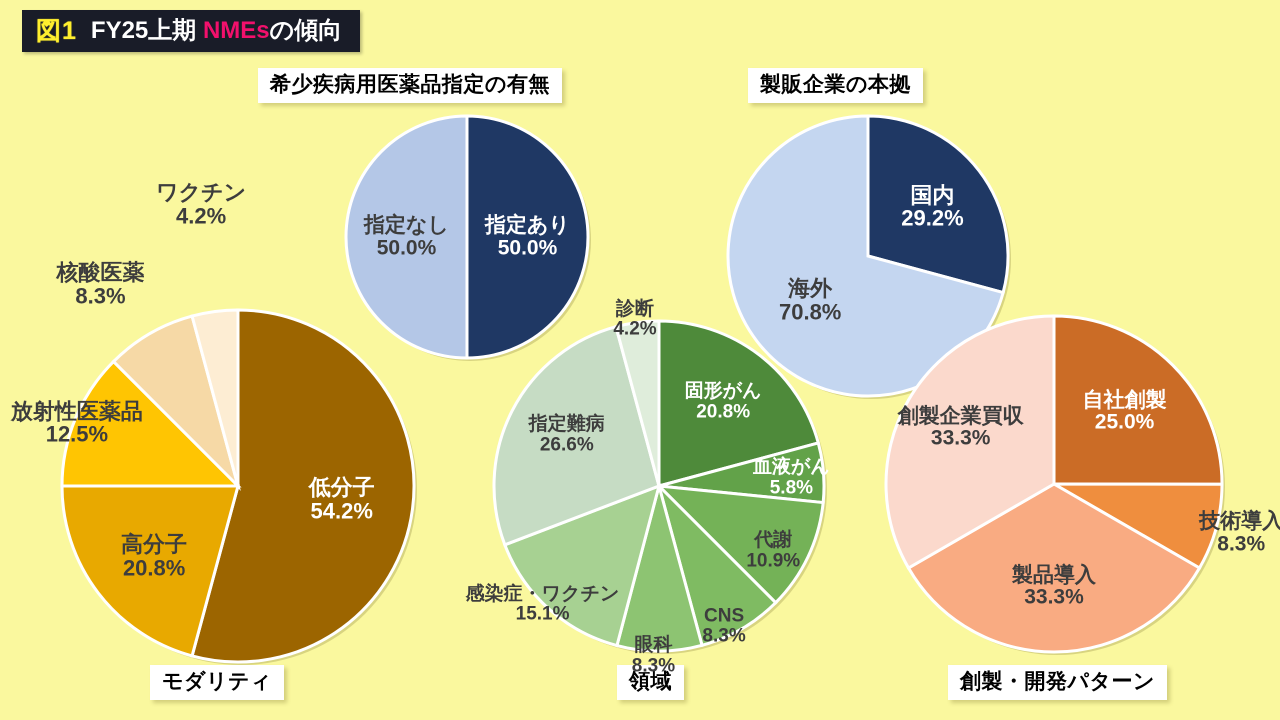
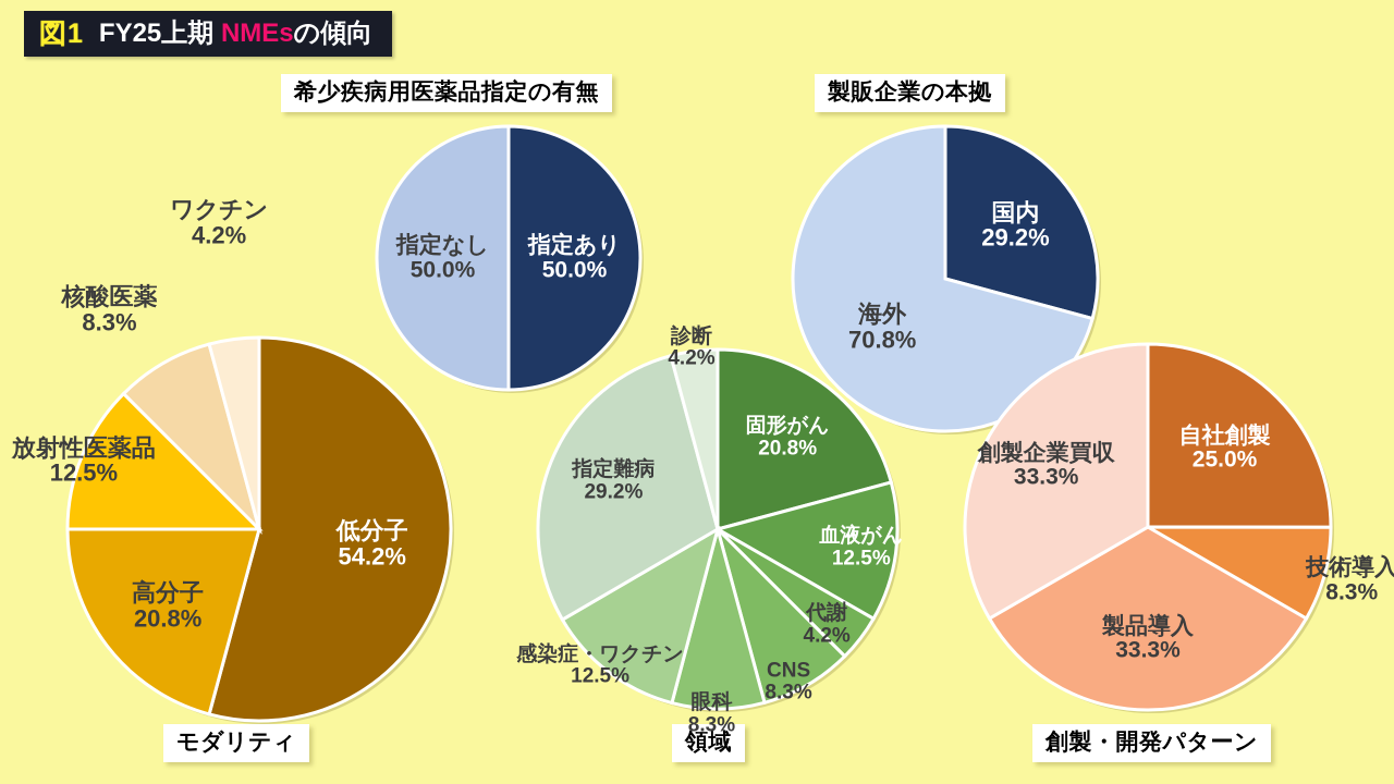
領域/血液がん: 5.8% -> 12.5%
領域/代謝: 10.9% -> 4.2%
領域/感染症・ワクチン: 15.1% -> 12.5%
領域/指定難病: 26.6% -> 29.2%
